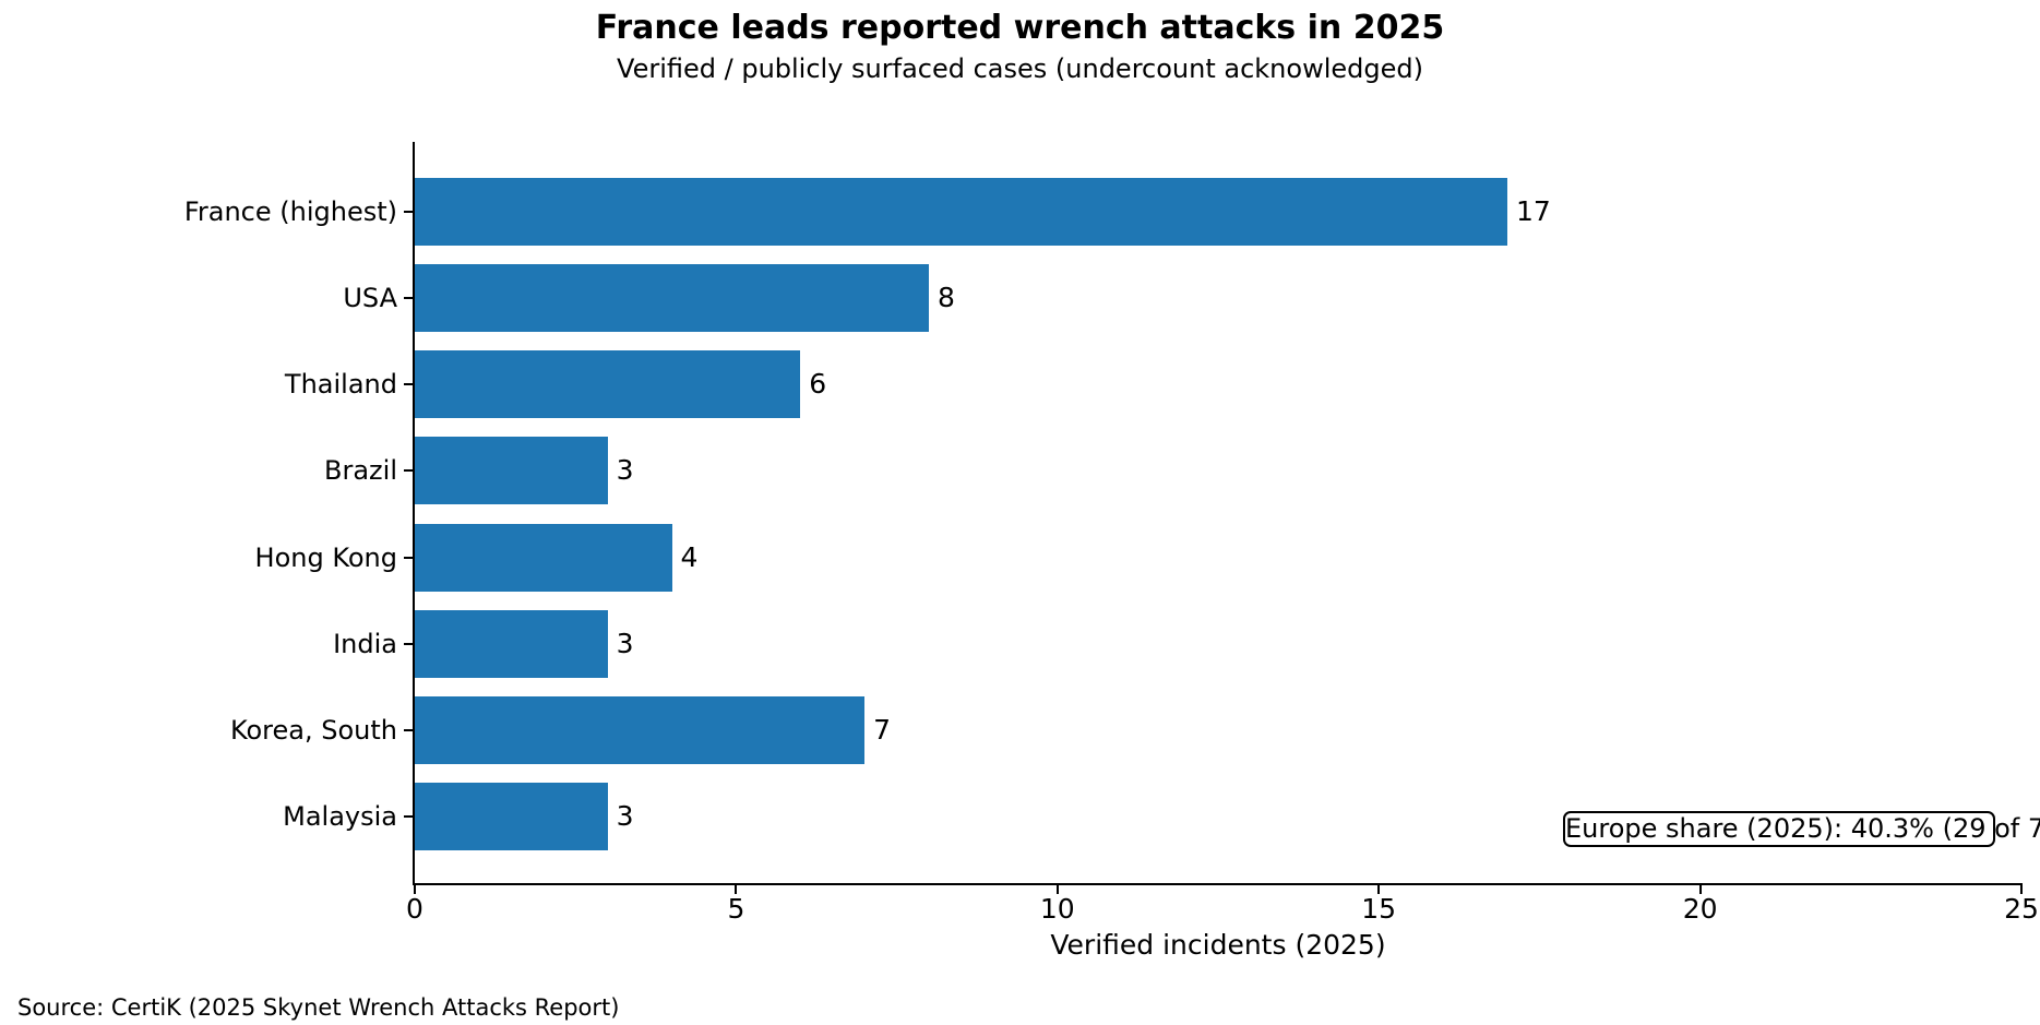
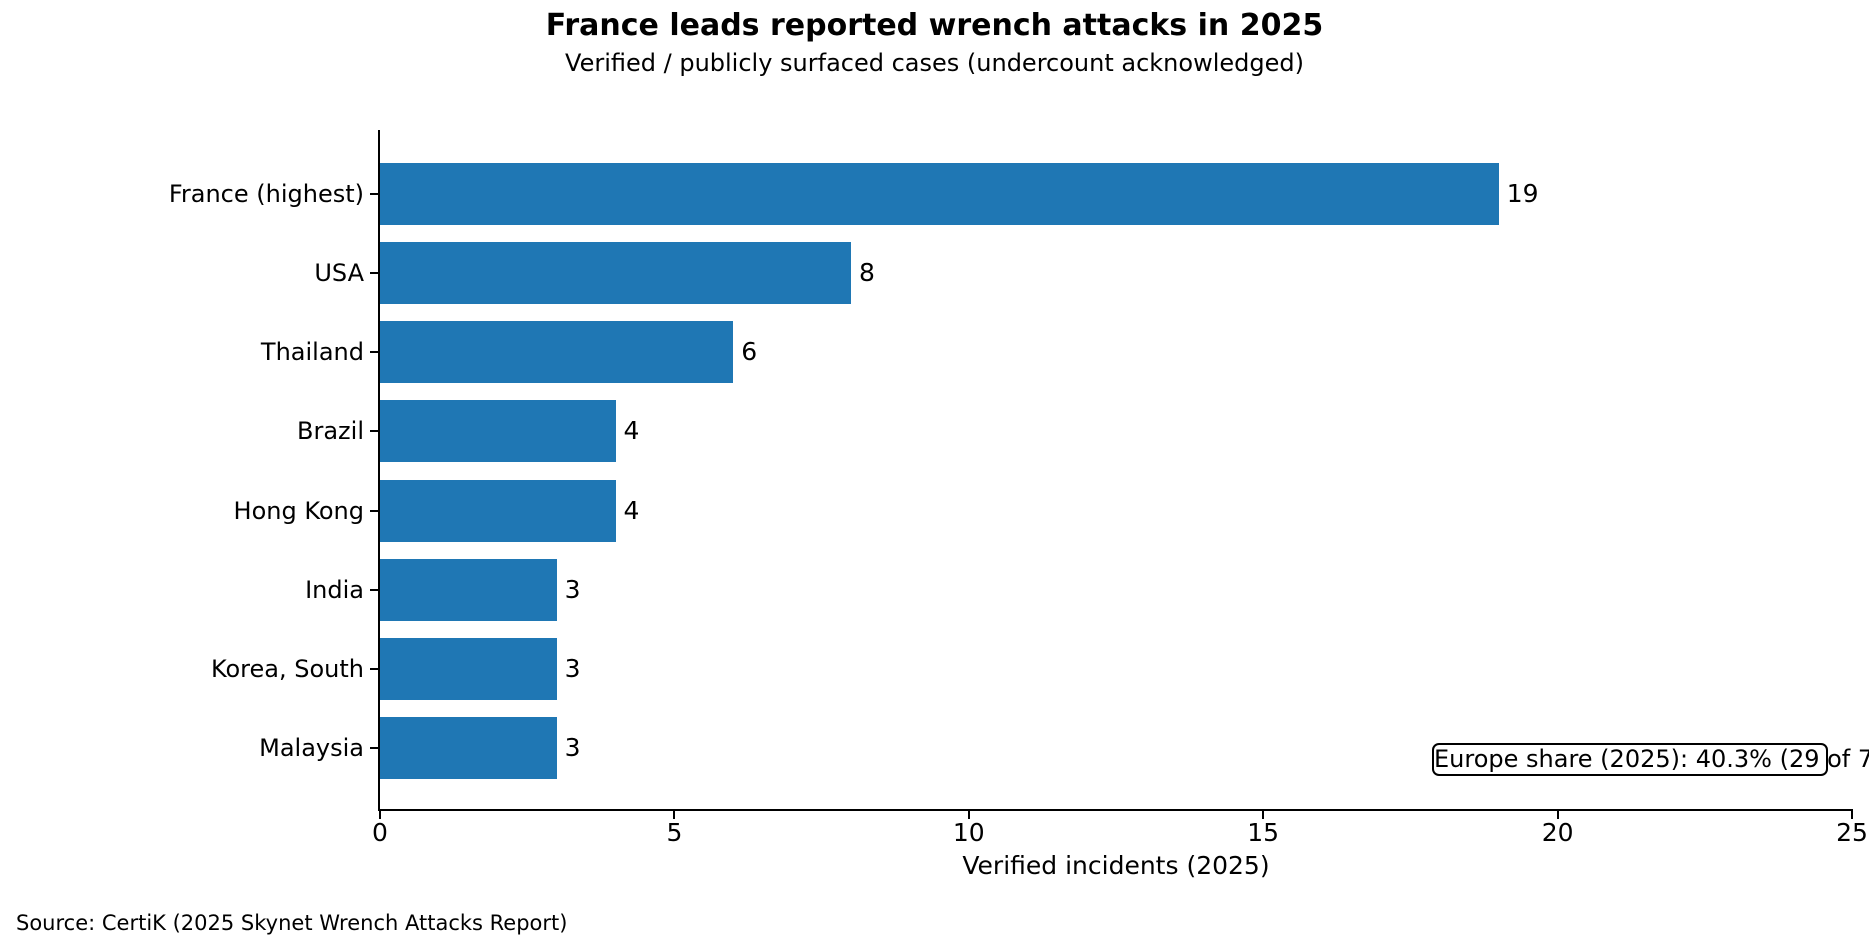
France (highest): 17 -> 19
Brazil: 3 -> 4
Korea, South: 7 -> 3
